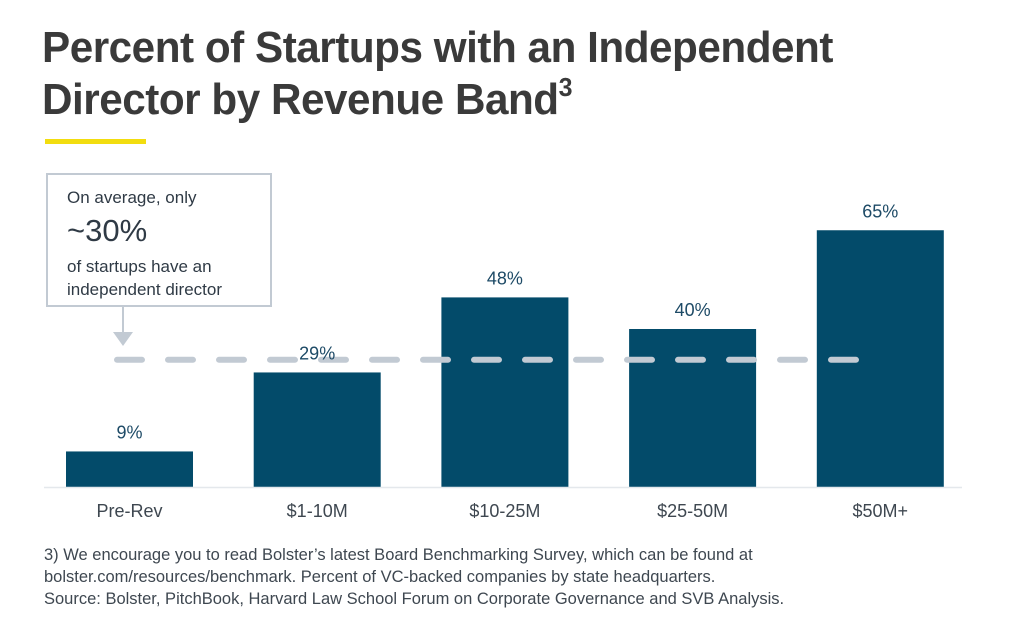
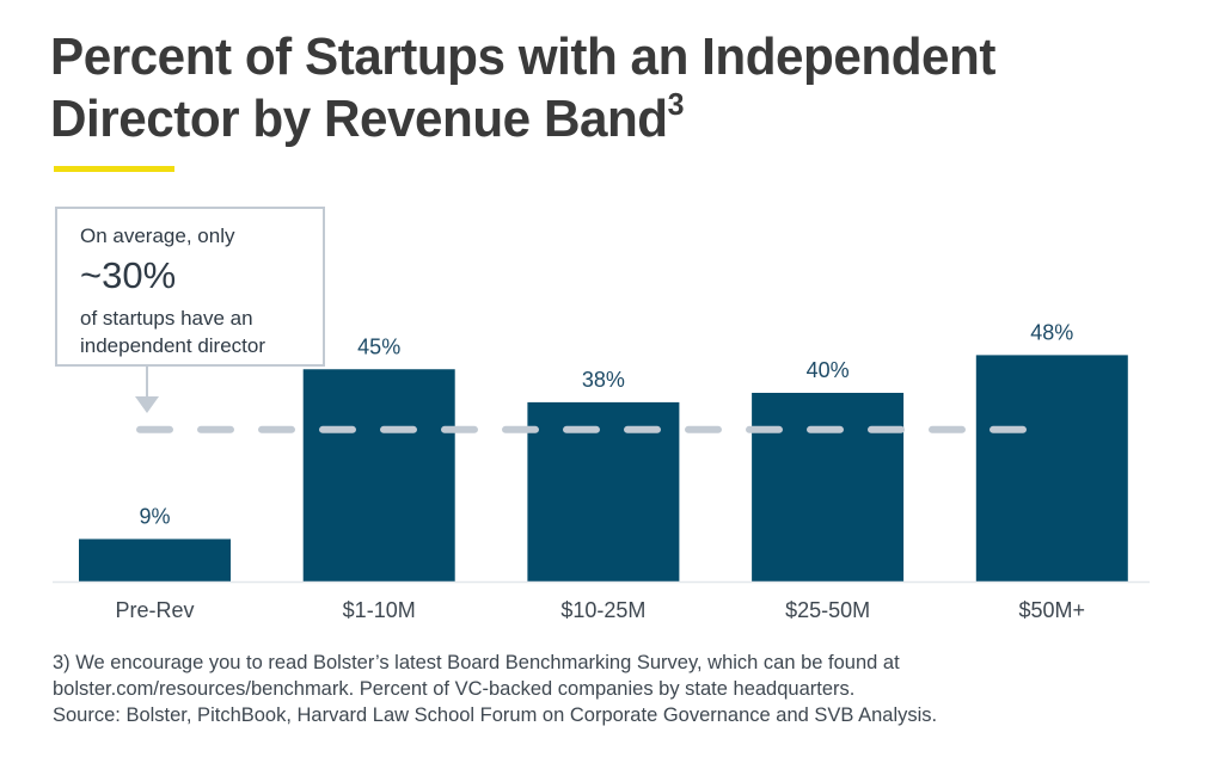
$1-10M: 29% -> 45%
$10-25M: 48% -> 38%
$50M+: 65% -> 48%
